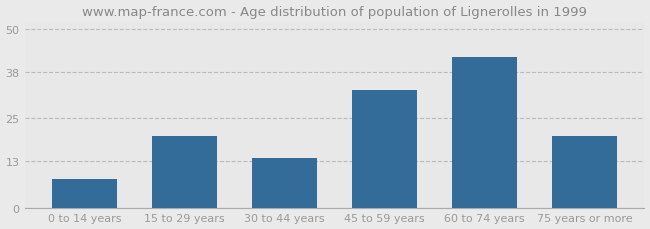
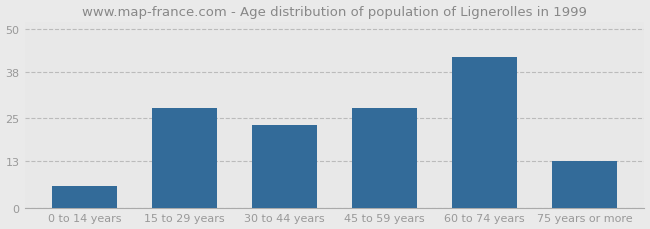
0 to 14 years: 8 -> 6
15 to 29 years: 20 -> 28
30 to 44 years: 14 -> 23
45 to 59 years: 33 -> 28
75 years or more: 20 -> 13
